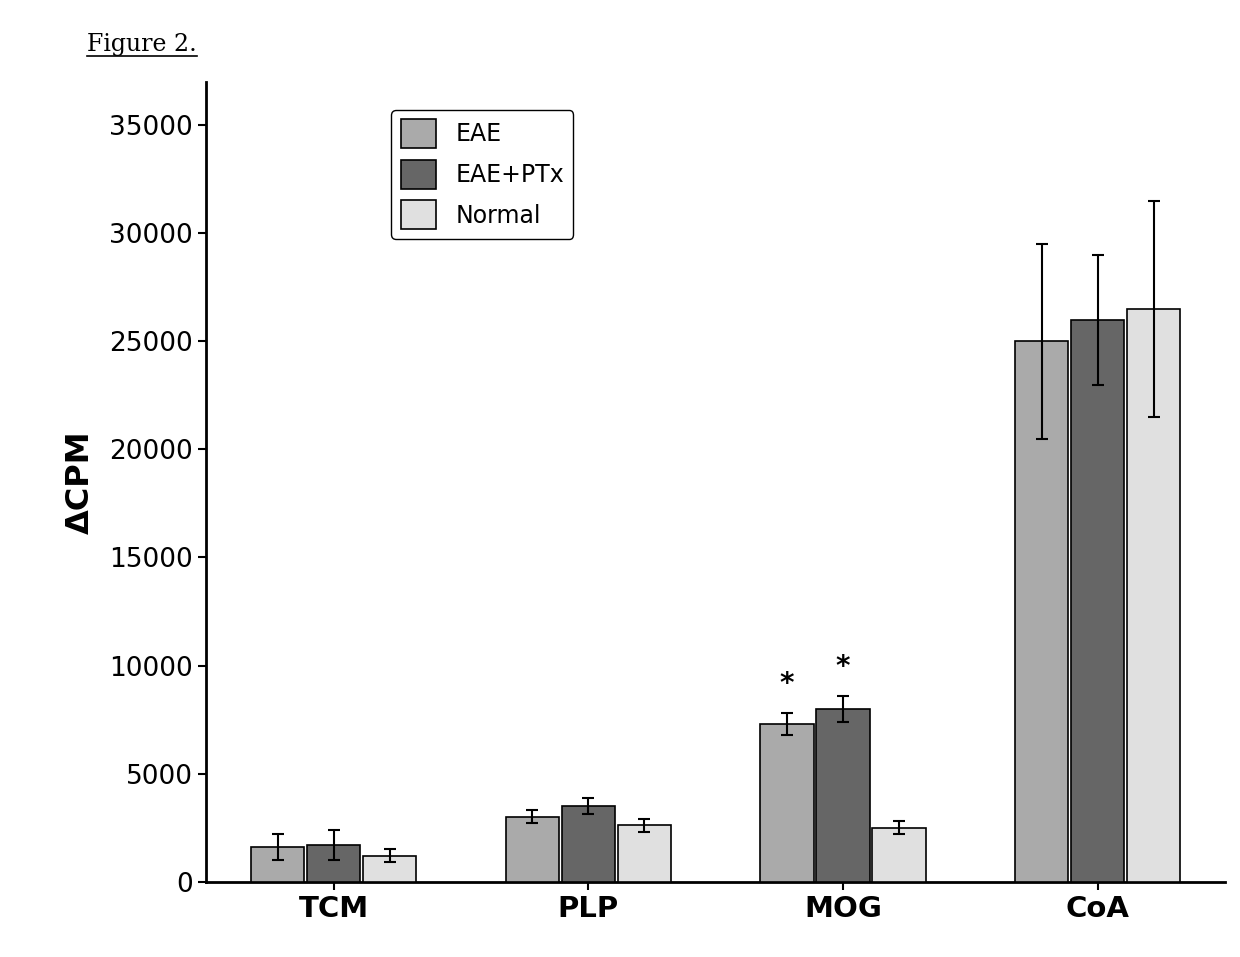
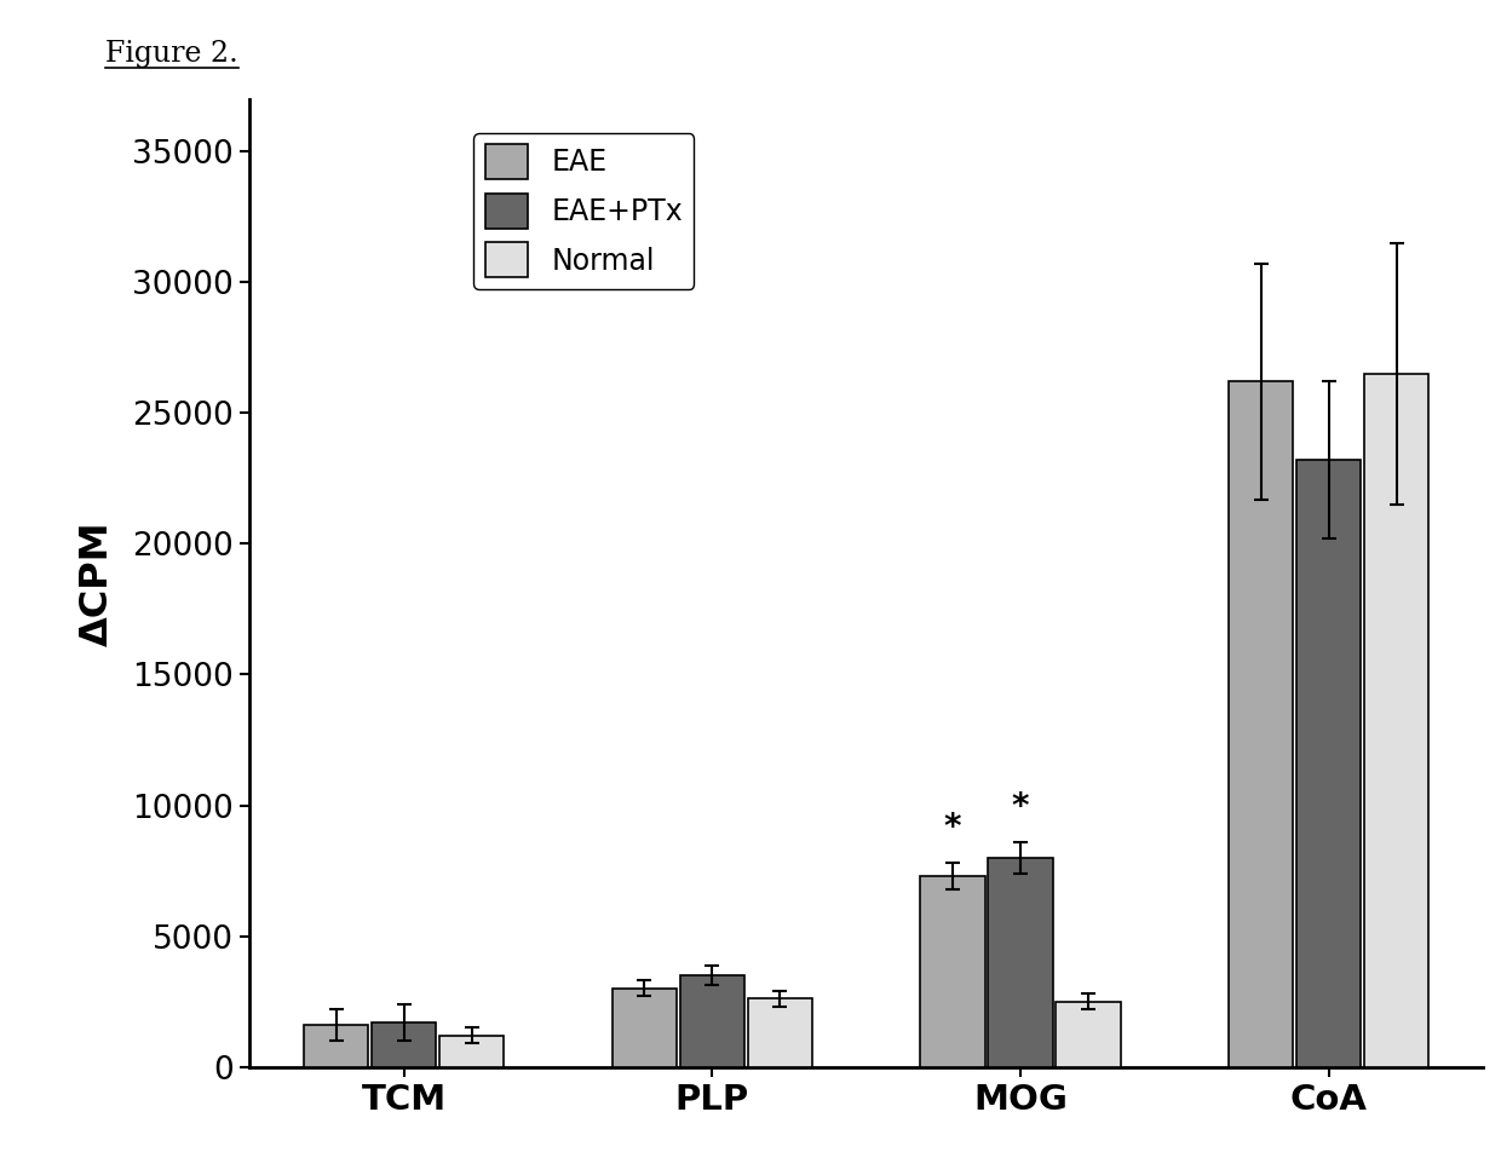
EAE/CoA: 25000 -> 26200
EAE+PTx/CoA: 26000 -> 23200
